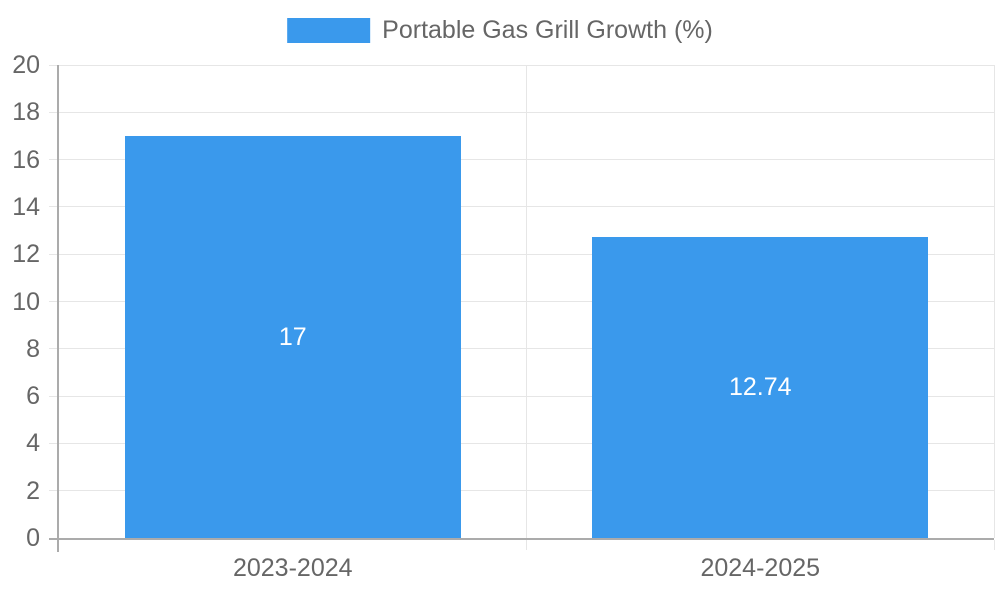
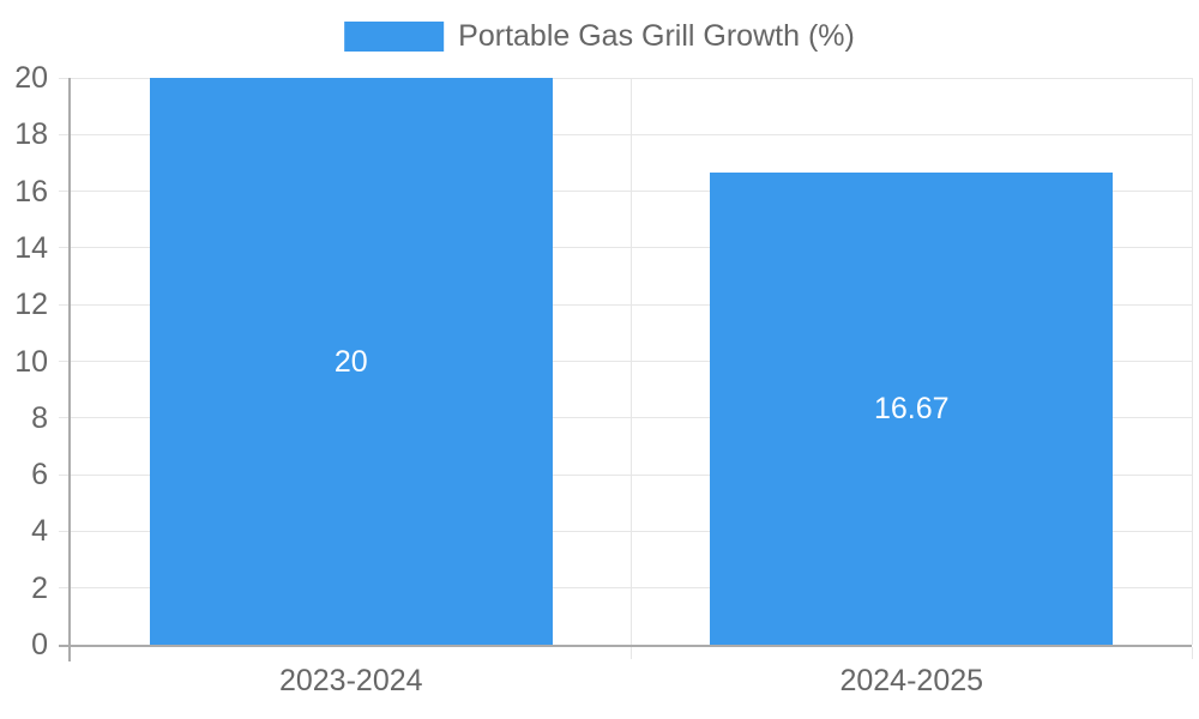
2023-2024: 17 -> 20
2024-2025: 12.74 -> 16.67
